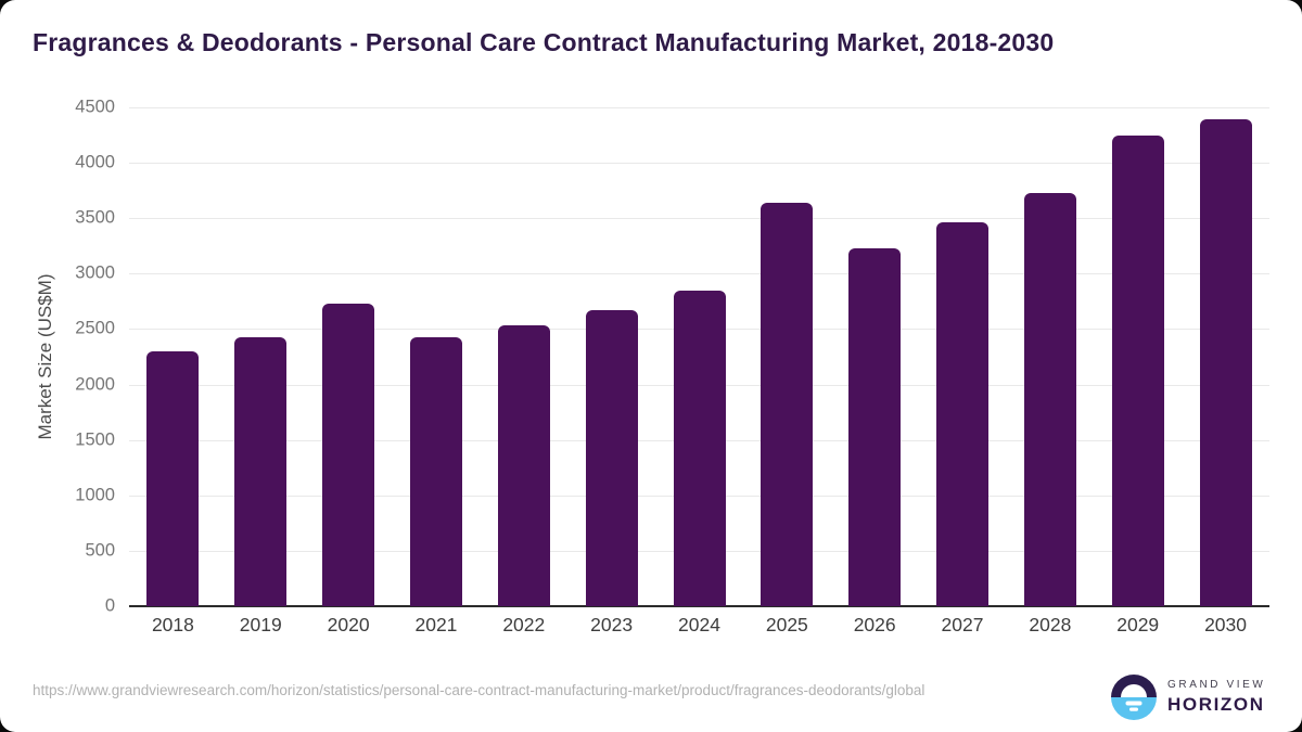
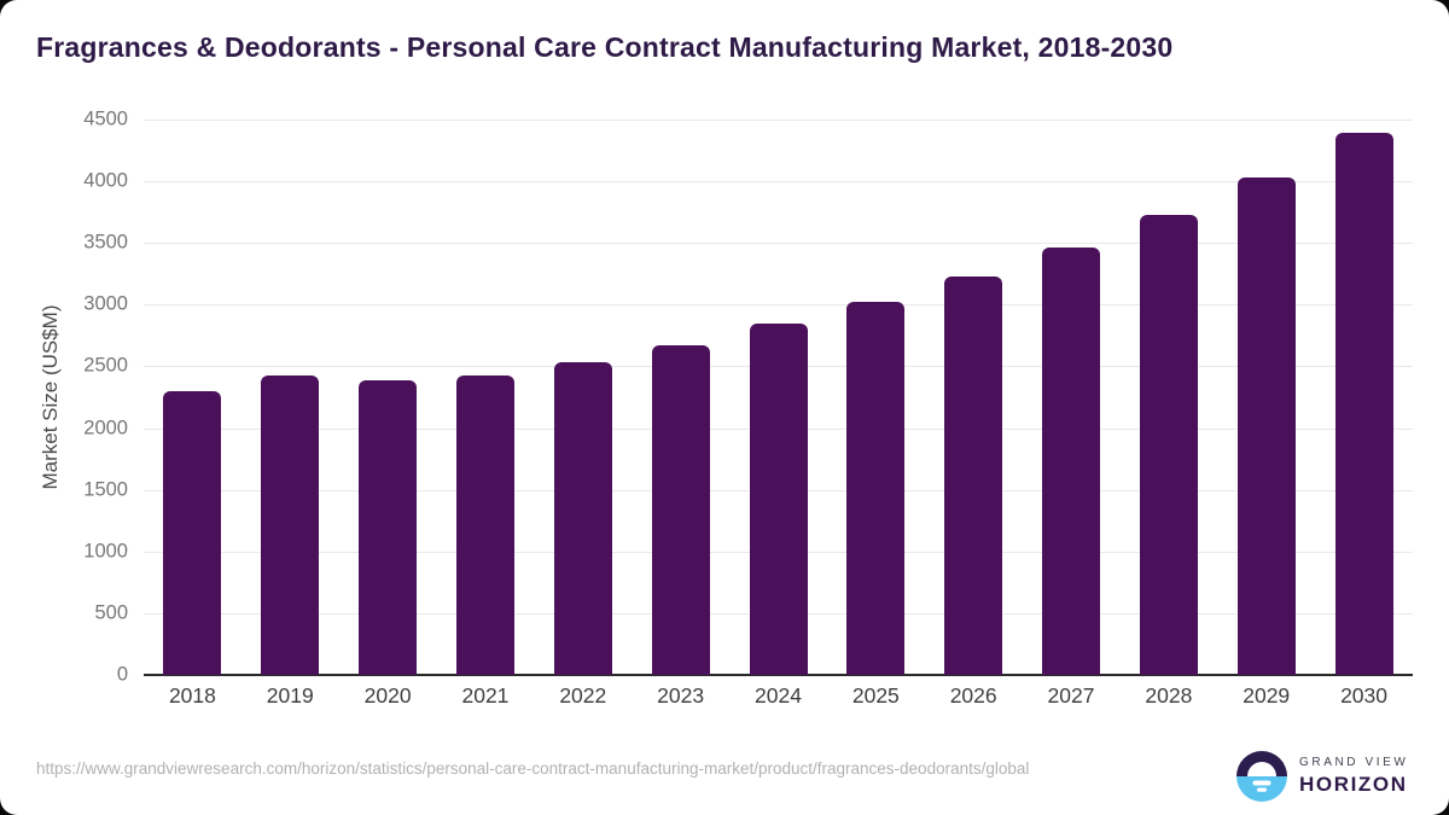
2020: 2730 -> 2380
2025: 3640 -> 3020
2029: 4250 -> 4040
